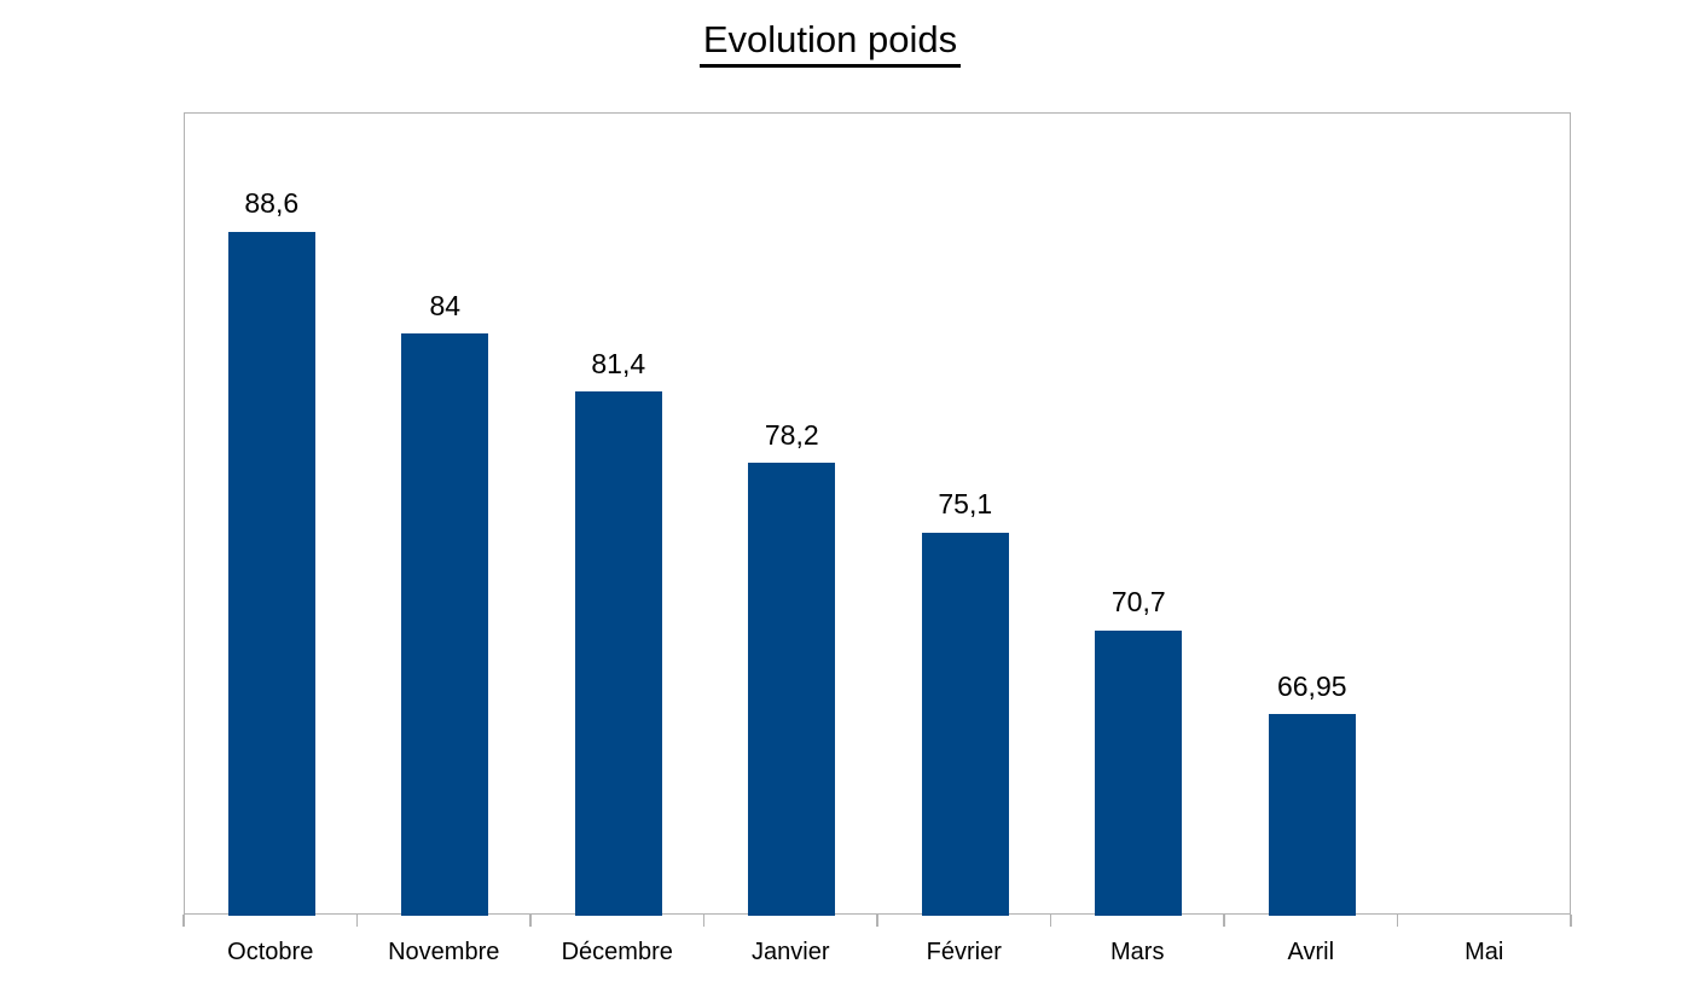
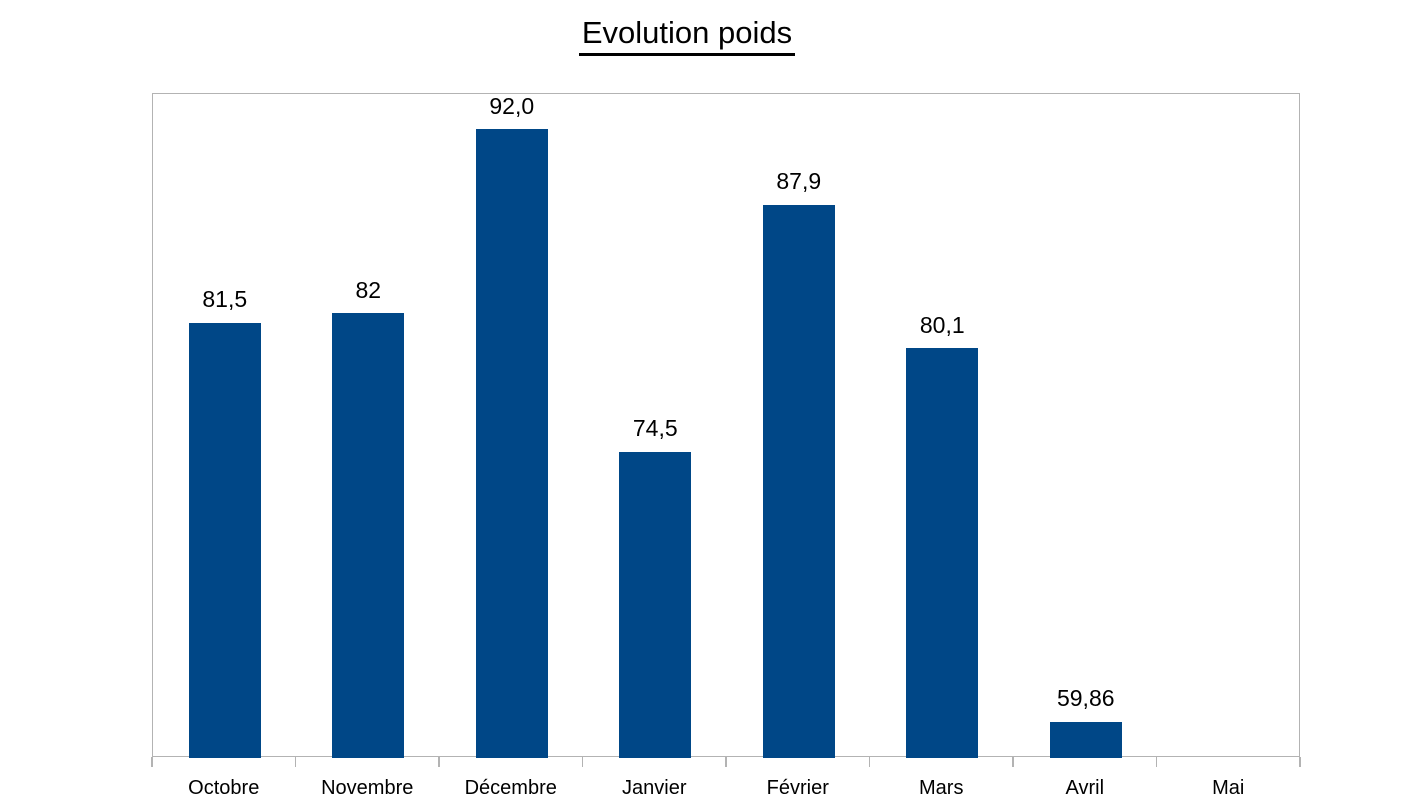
Octobre: 88,6 -> 81,5
Novembre: 84 -> 82
Décembre: 81,4 -> 92,0
Janvier: 78,2 -> 74,5
Février: 75,1 -> 87,9
Mars: 70,7 -> 80,1
Avril: 66,95 -> 59,86
